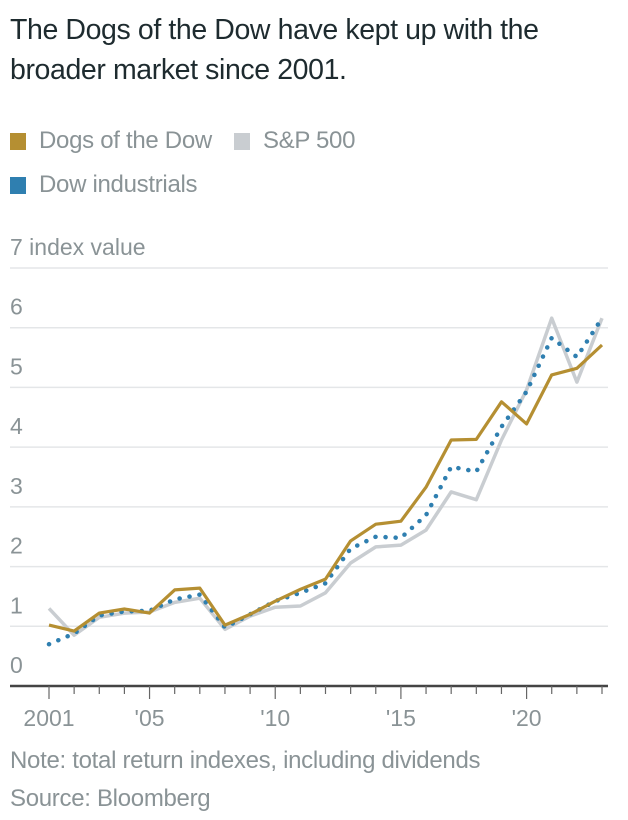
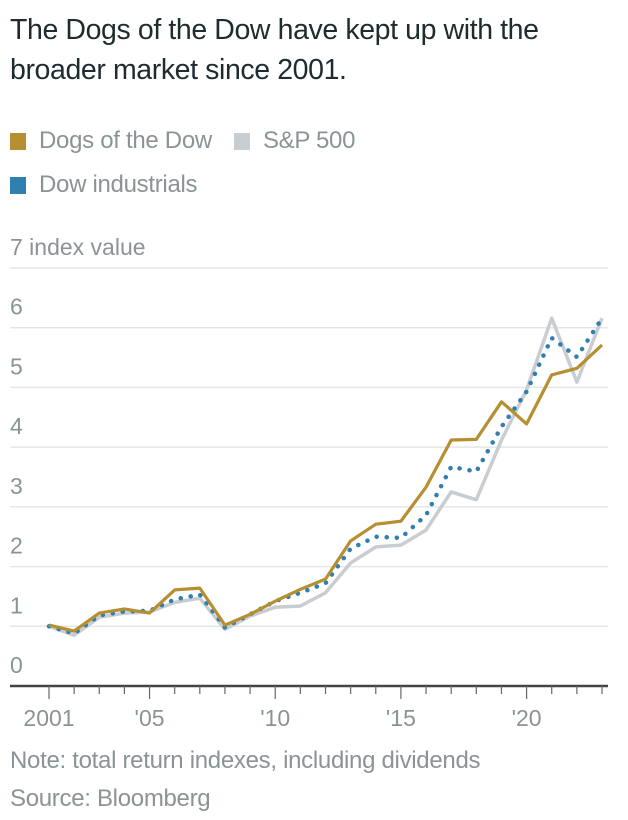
S&P 500/2001: 1.3 -> 1.0
Dow industrials/2001: 0.7 -> 1.0
